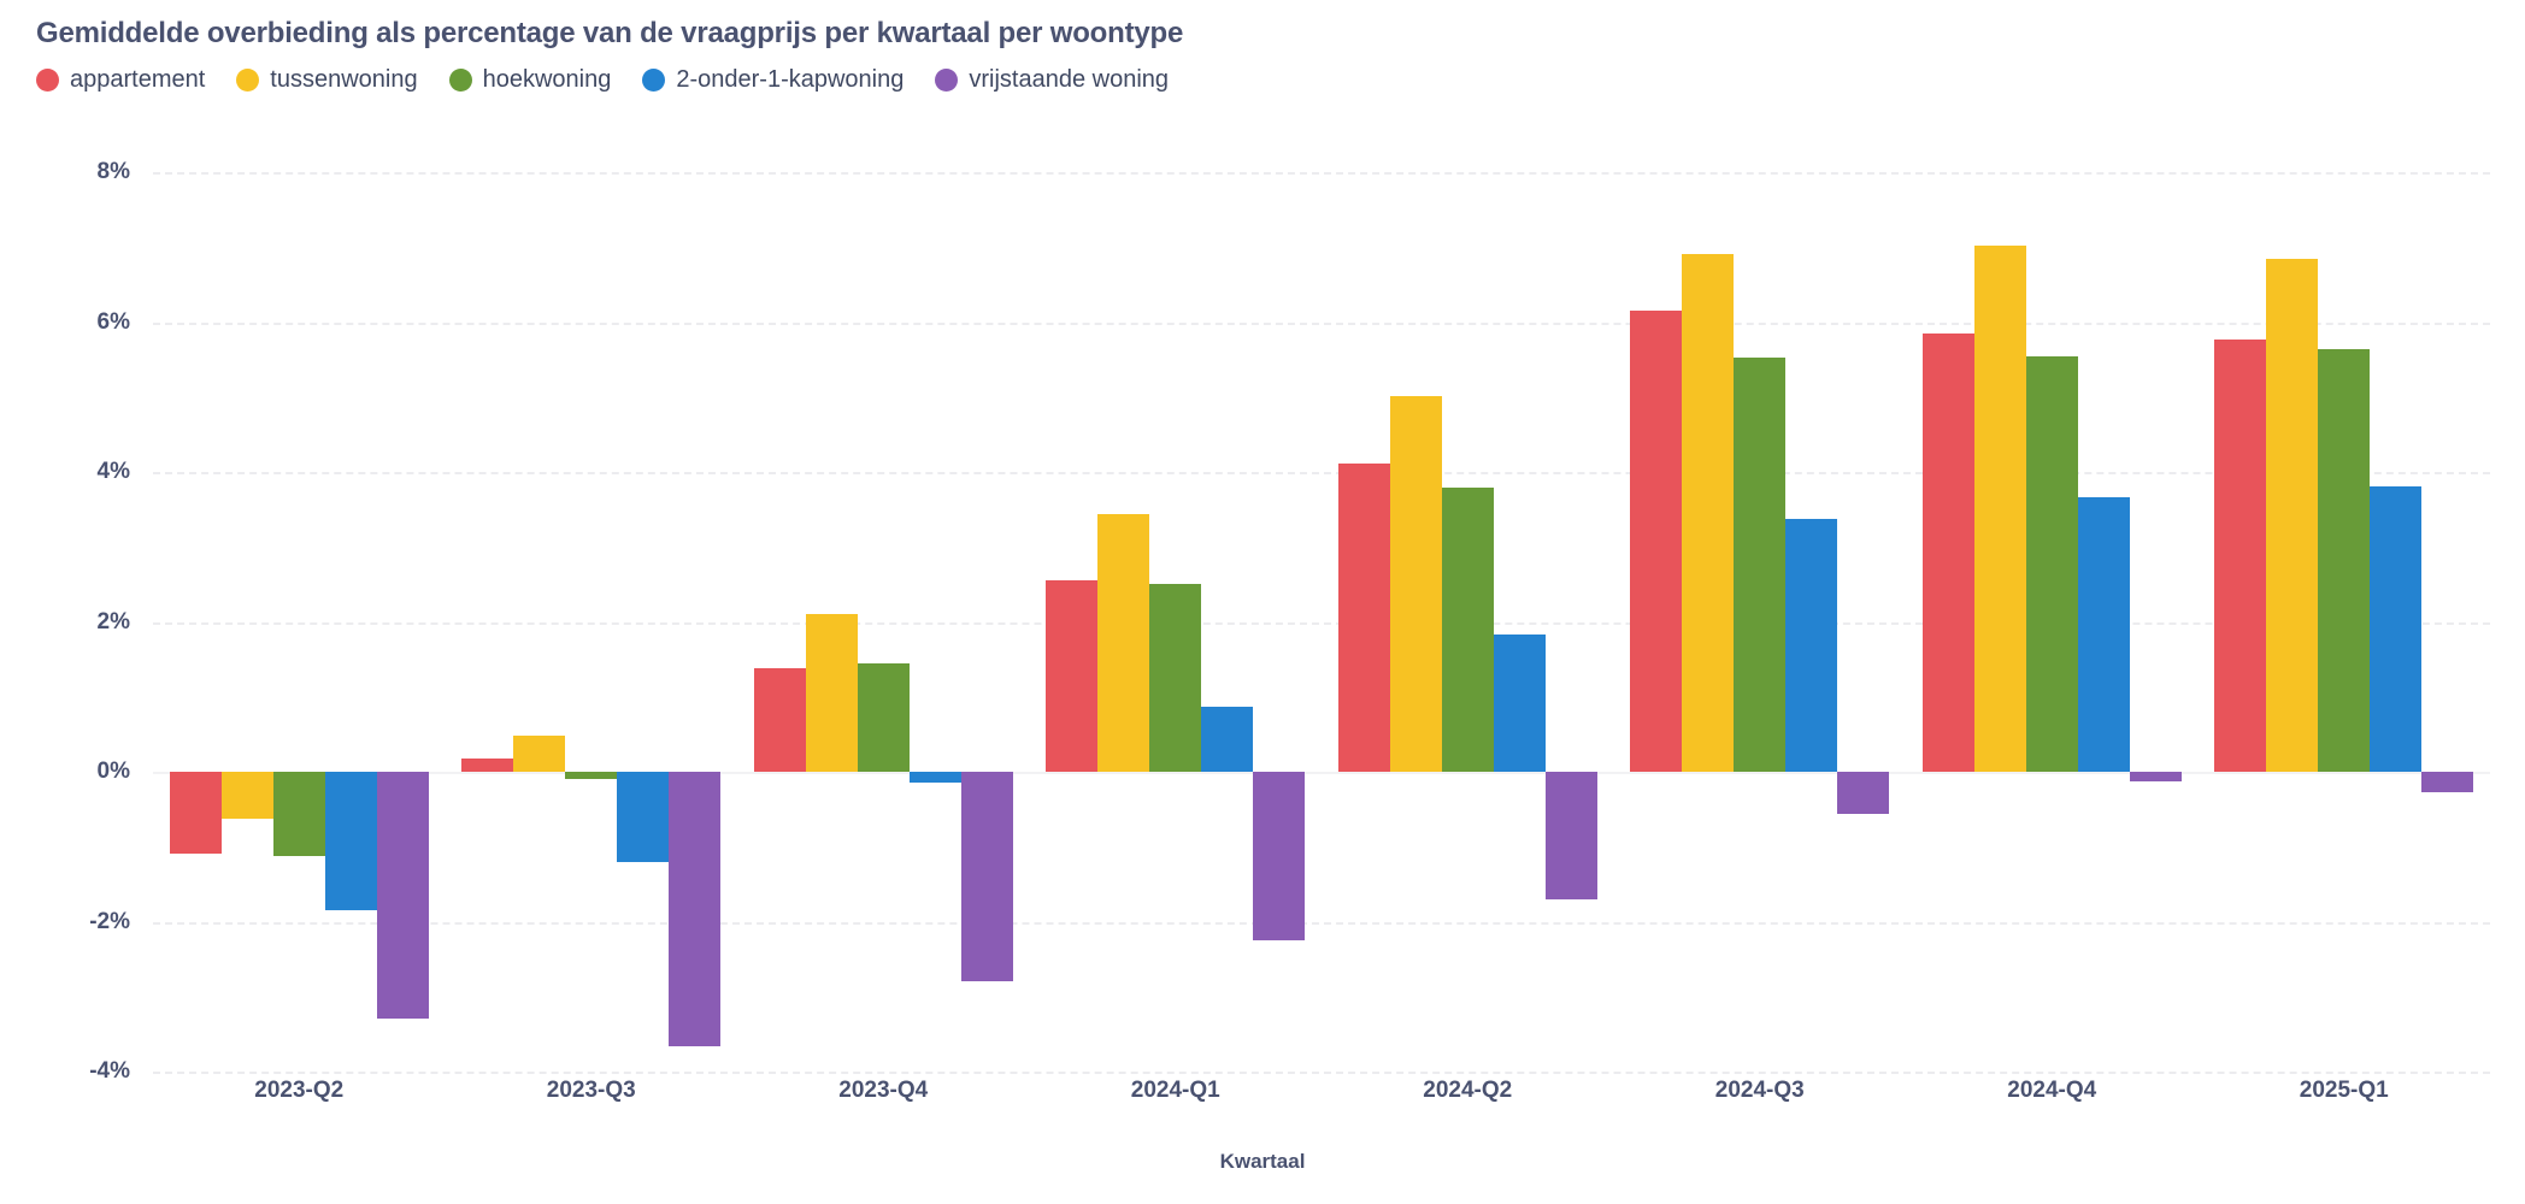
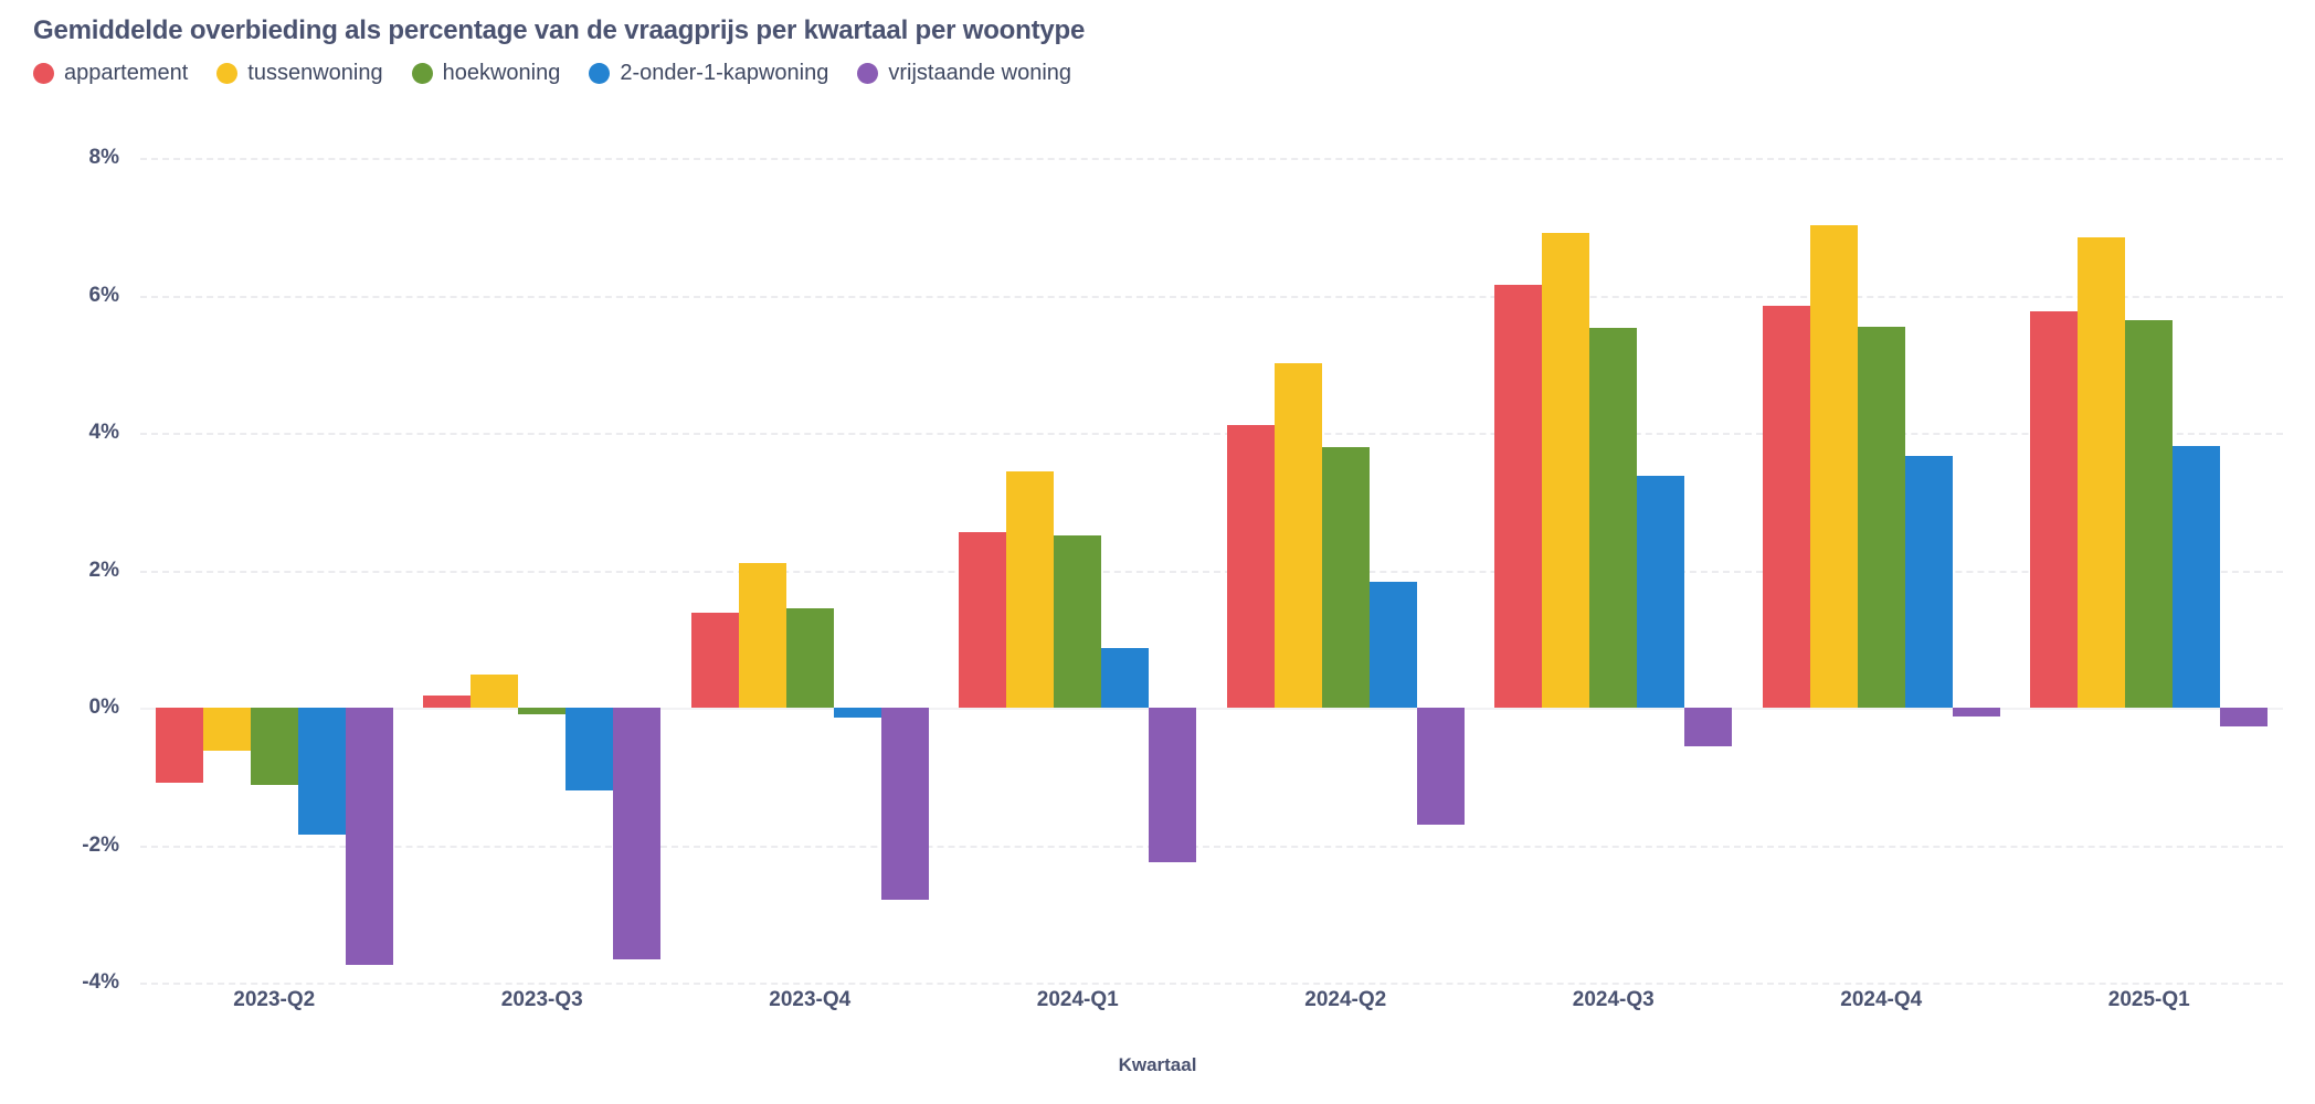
vrijstaande woning/2023-Q2: -3.3% -> -3.8%
